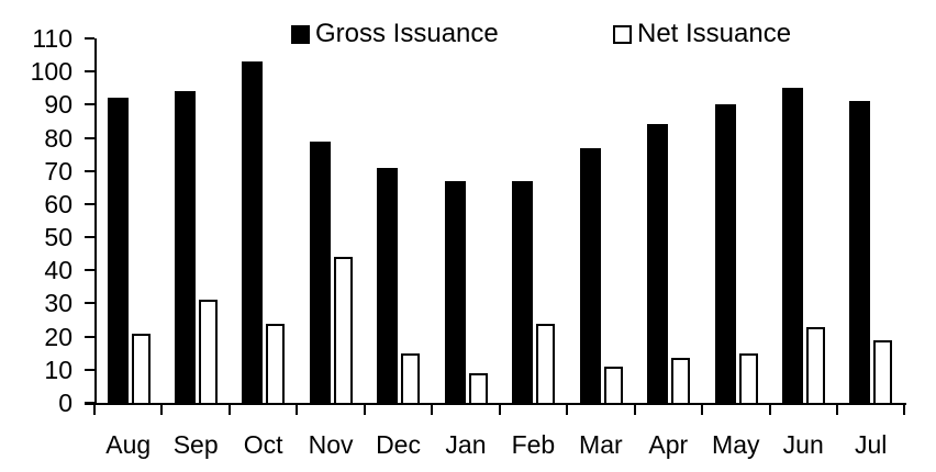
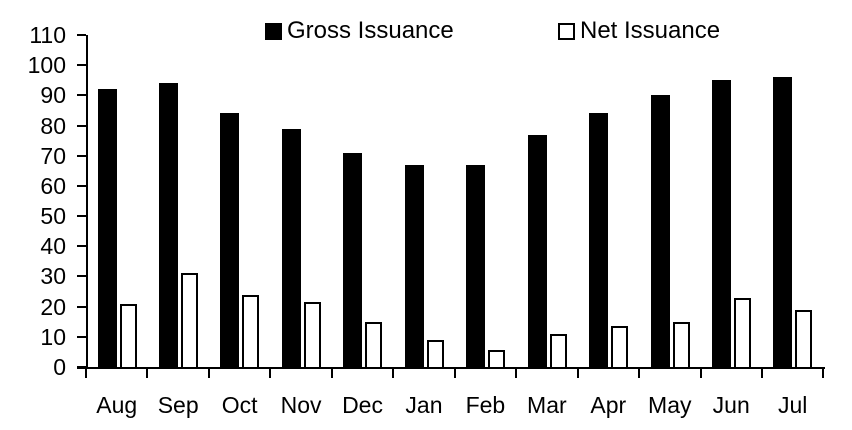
Gross Issuance/Oct: 103 -> 84
Net Issuance/Nov: 44 -> 22
Net Issuance/Feb: 24 -> 6
Gross Issuance/Jul: 91 -> 96
